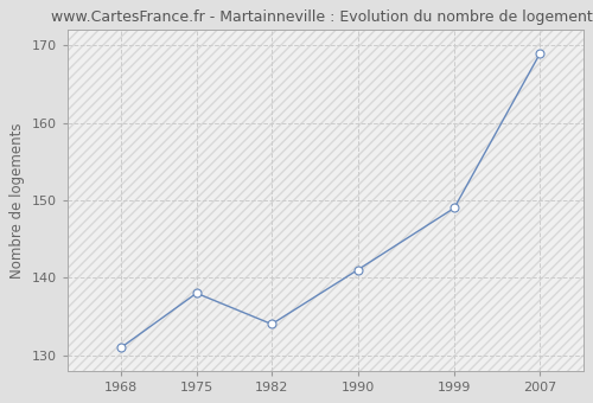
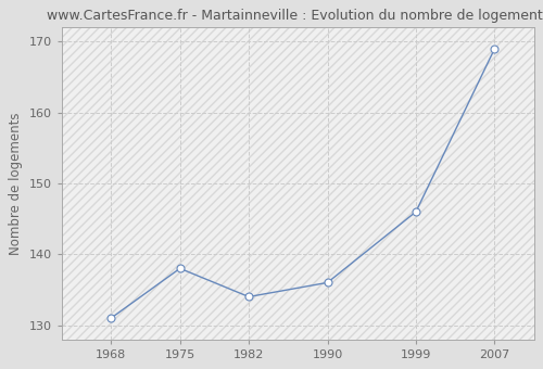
1990: 141 -> 136
1999: 149 -> 146
